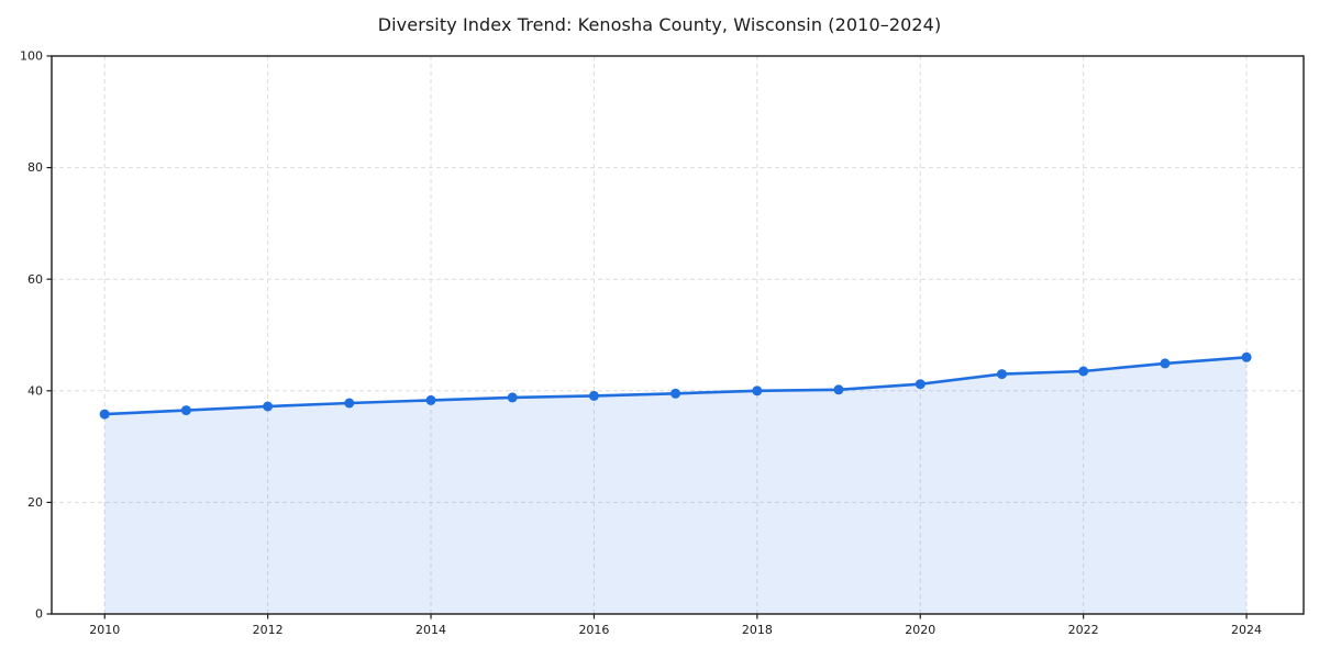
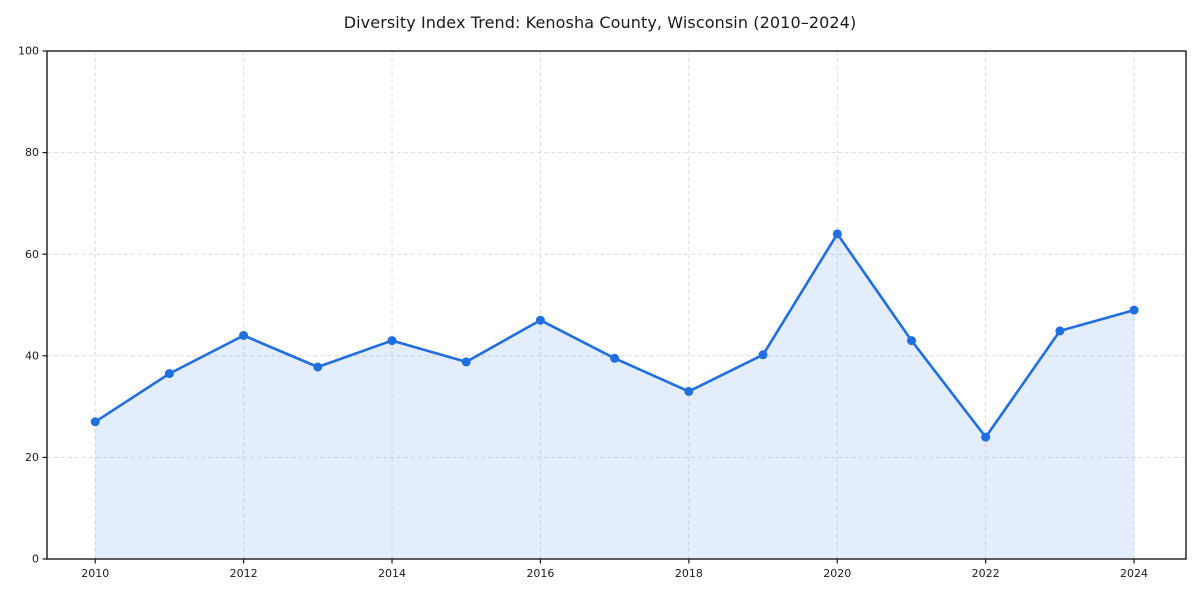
2010: 36 -> 27
2012: 37 -> 44
2014: 38 -> 43
2016: 39 -> 47
2018: 40 -> 33
2020: 41 -> 64
2022: 44 -> 24
2024: 46 -> 49
